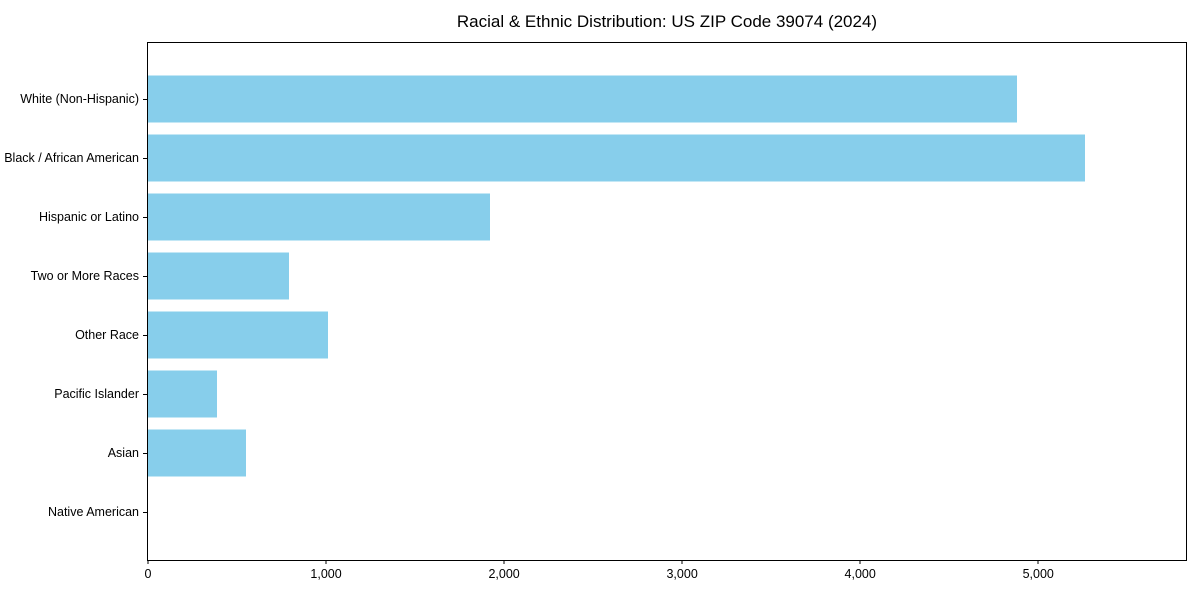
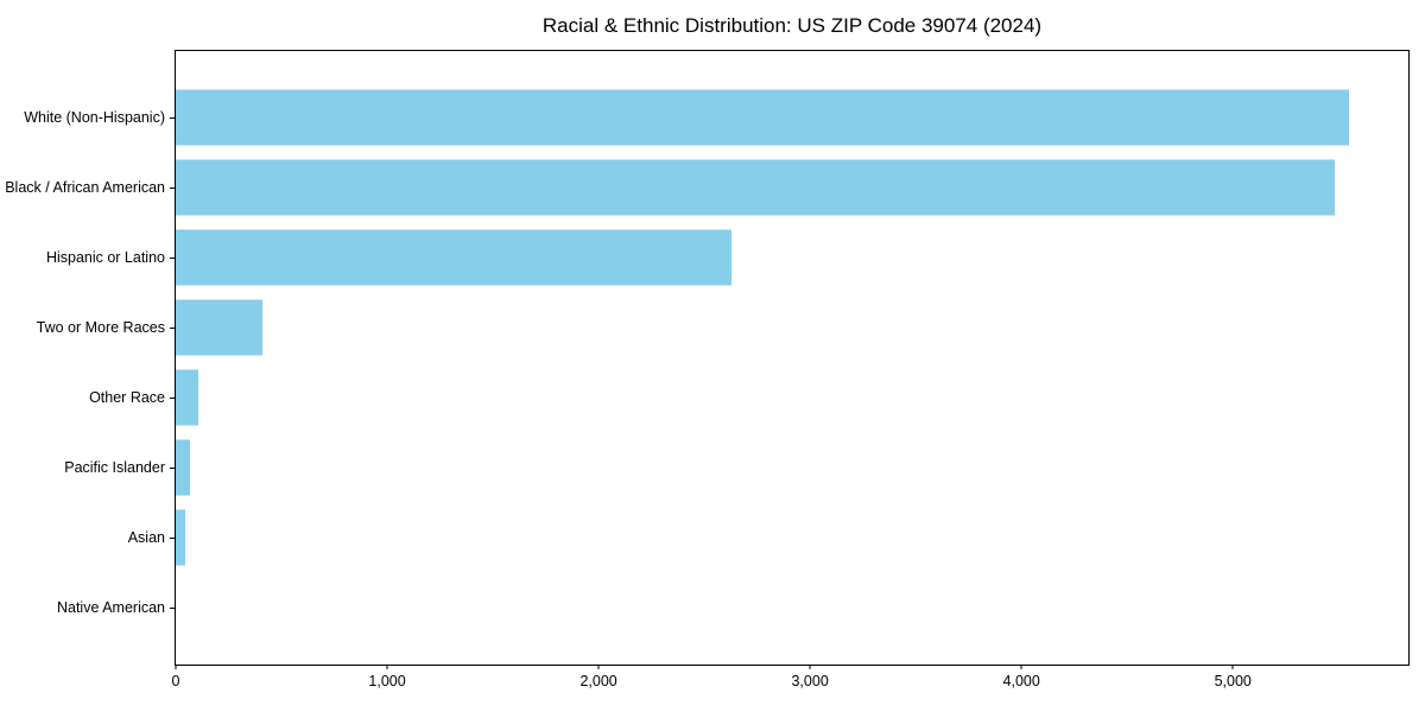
White (Non-Hispanic): 4880 -> 5550
Black / African American: 5260 -> 5480
Hispanic or Latino: 1920 -> 2630
Two or More Races: 790 -> 410
Other Race: 1010 -> 100
Pacific Islander: 390 -> 70
Asian: 550 -> 40
